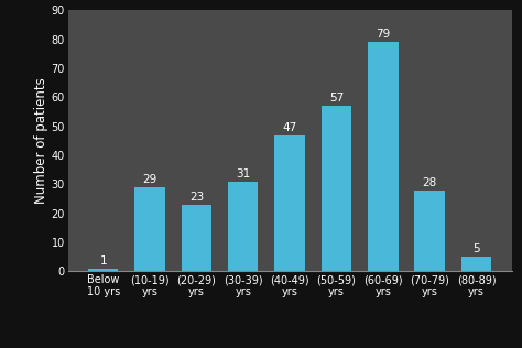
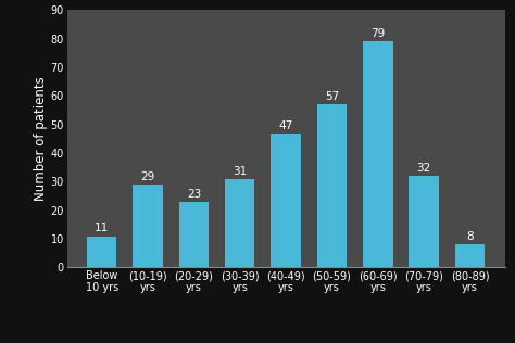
Below 10 yrs: 1 -> 11
(70-79) yrs: 28 -> 32
(80-89) yrs: 5 -> 8
